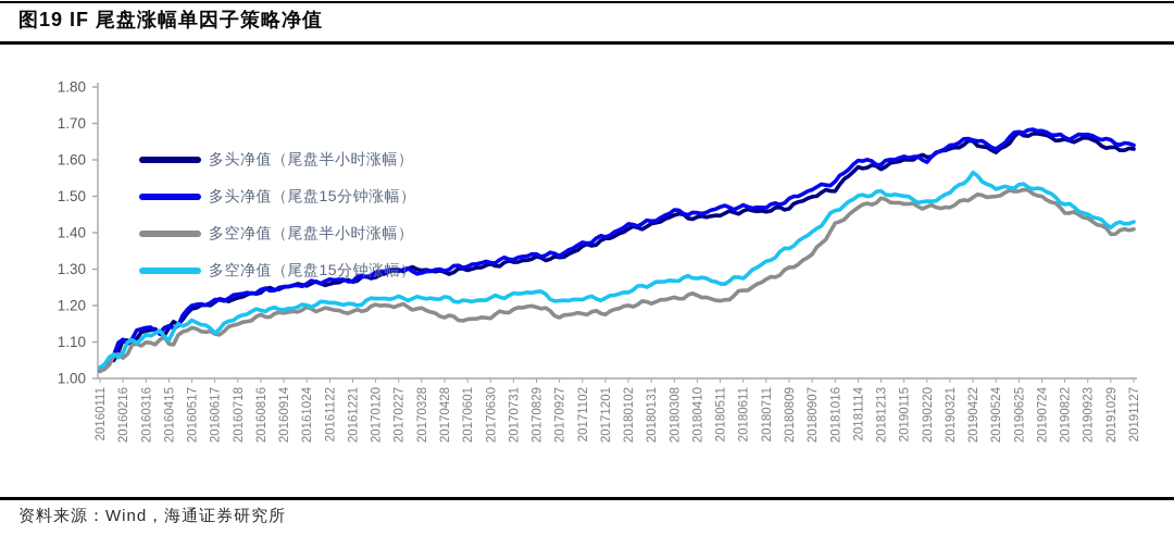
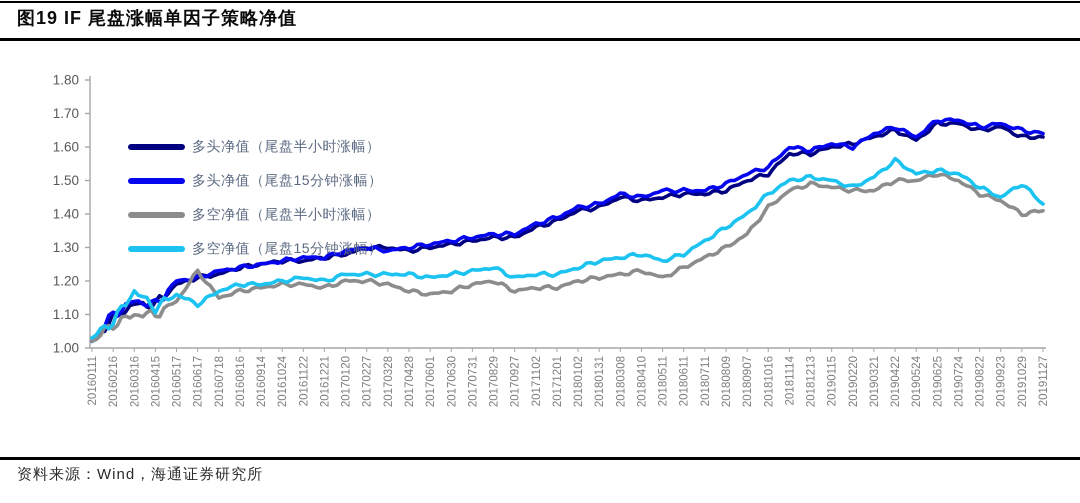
多空净值（尾盘15分钟涨幅）/20160316: 1.12 -> 1.17
多空净值（尾盘半小时涨幅）/20160617: 1.12 -> 1.23
多空净值（尾盘15分钟涨幅）/20191029: 1.42 -> 1.49
